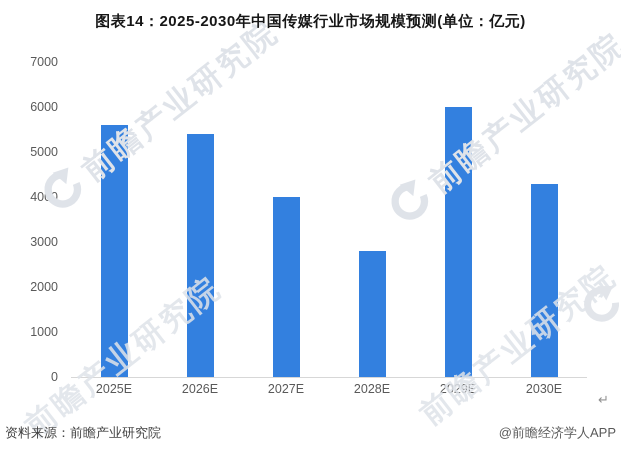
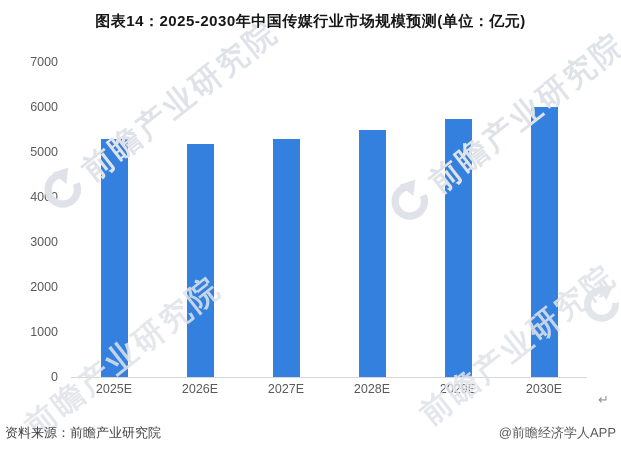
2025E: 5600 -> 5300
2026E: 5400 -> 5200
2027E: 4000 -> 5300
2028E: 2800 -> 5500
2029E: 6000 -> 5700
2030E: 4300 -> 6000
